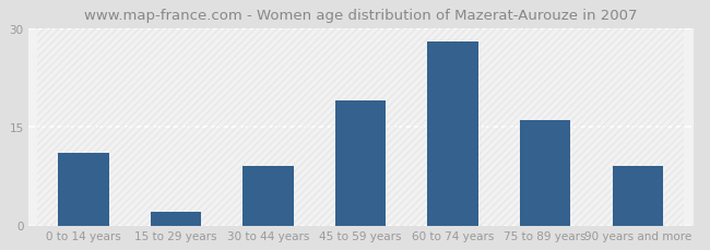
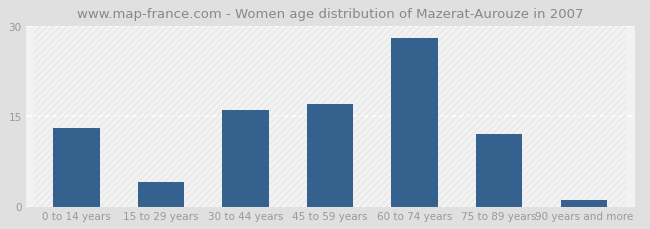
0 to 14 years: 11 -> 13
15 to 29 years: 2 -> 4
30 to 44 years: 9 -> 16
45 to 59 years: 19 -> 17
75 to 89 years: 16 -> 12
90 years and more: 9 -> 1
